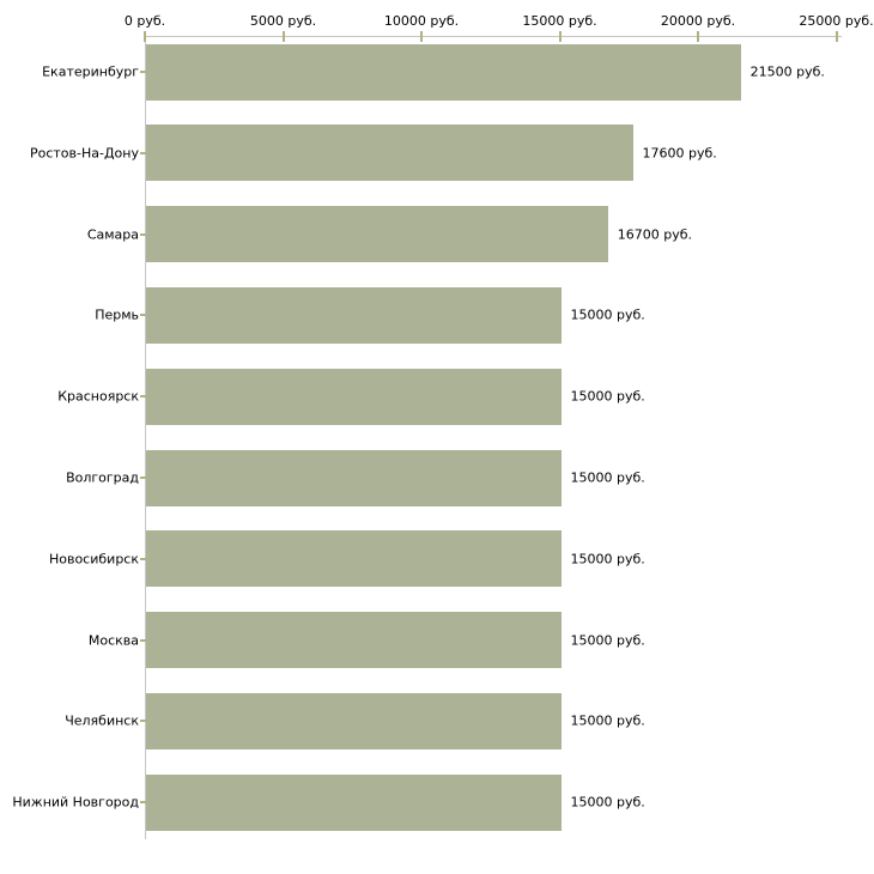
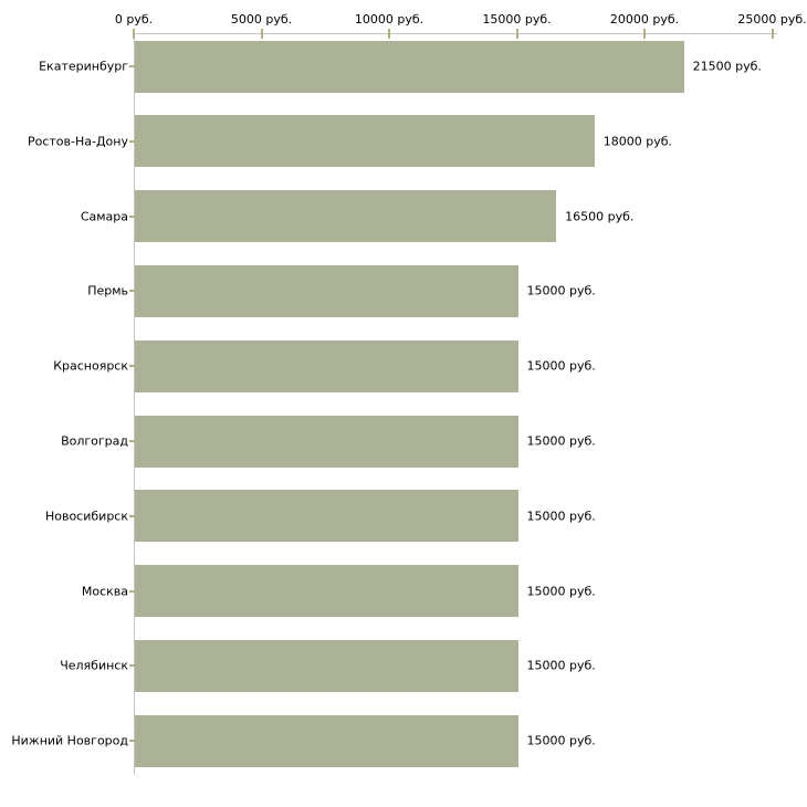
Ростов-На-Дону: 17600 -> 18000
Самара: 16700 -> 16500
